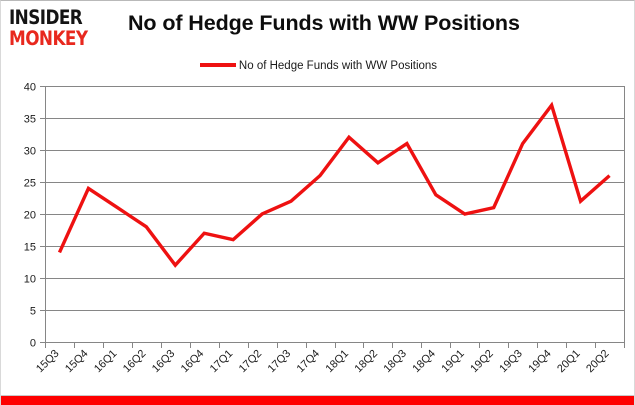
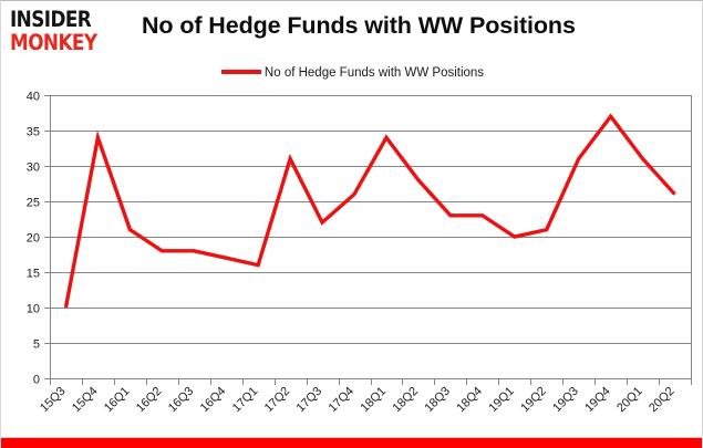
15Q3: 14 -> 10
15Q4: 24 -> 34
16Q3: 12 -> 18
17Q2: 20 -> 31
18Q1: 32 -> 34
18Q3: 31 -> 23
20Q1: 22 -> 31
